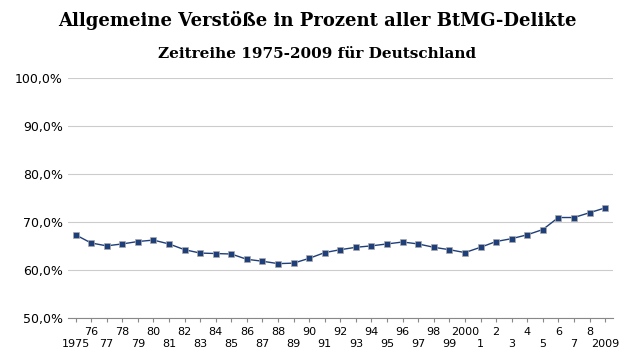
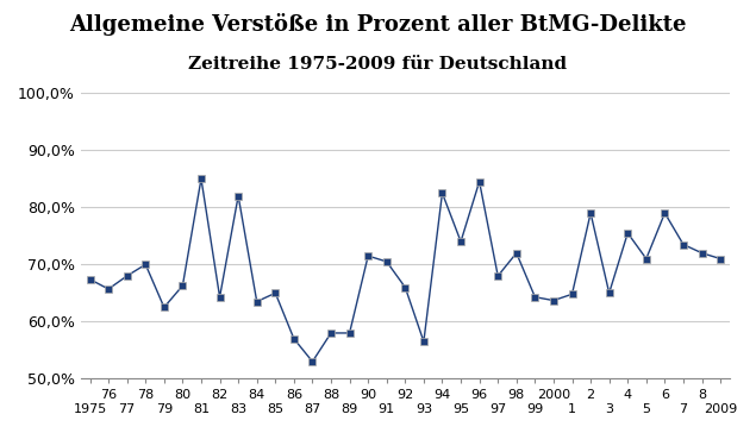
77: 65,1% -> 68,0%
78: 65,5% -> 70,0%
79: 66,0% -> 62,5%
81: 65,5% -> 85,0%
83: 63,6% -> 82,0%
85: 63,4% -> 65,0%
86: 62,3% -> 57,0%
87: 61,9% -> 53,0%
88: 61,4% -> 58,0%
89: 61,5% -> 58,0%
90: 62,5% -> 71,5%
91: 63,7% -> 70,5%
92: 64,3% -> 66,0%
93: 64,8% -> 56,5%
94: 65,1% -> 82,5%
95: 65,5% -> 74,0%
96: 65,9% -> 84,5%
97: 65,5% -> 68,0%
98: 64,8% -> 72,0%
2: 66,0% -> 79,0%
3: 66,6% -> 65,0%
4: 67,4% -> 75,5%
5: 68,5% -> 71,0%
6: 71,0% -> 79,0%
7: 71,0% -> 73,5%
2009: 73,0% -> 71,0%
